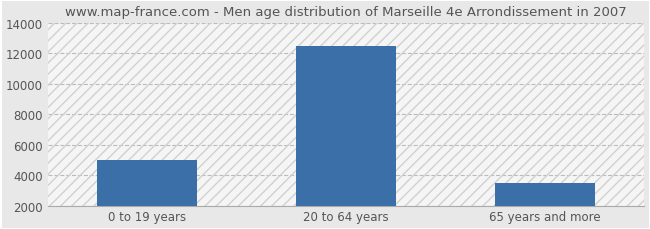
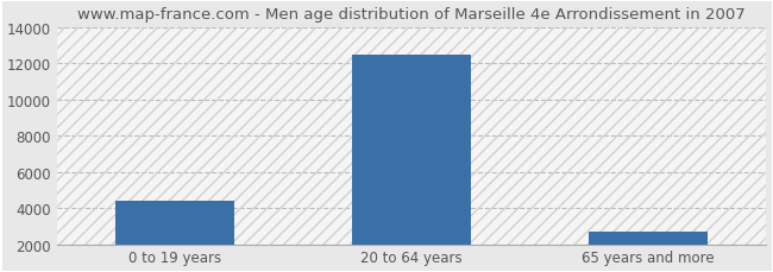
0 to 19 years: 5000 -> 4400
65 years and more: 3500 -> 2700
